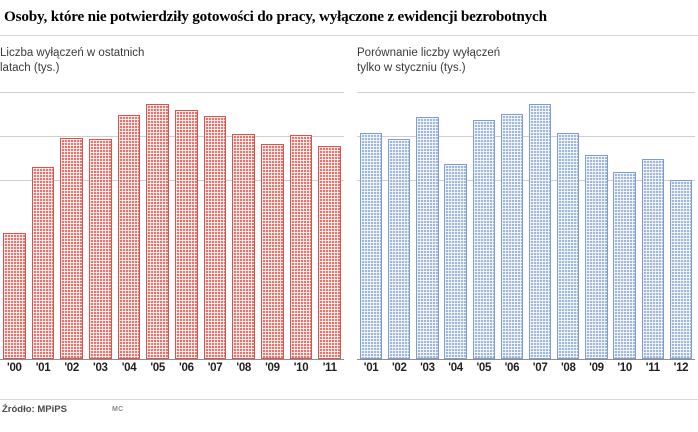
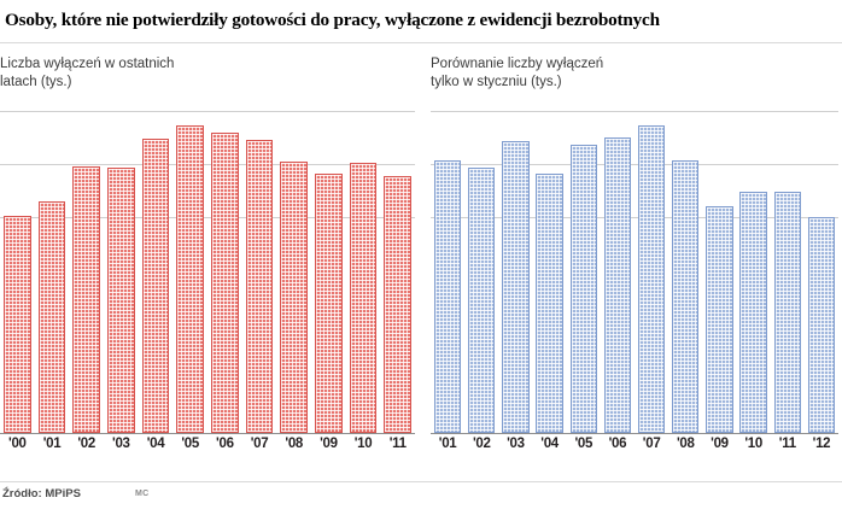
Liczba wyłączeń w ostatnich latach (tys.)/'00: 486 -> 701
Porównanie liczby wyłączeń tylko w styczniu (tys.)/'04: 48,4 -> 53,4
Porównanie liczby wyłączeń tylko w styczniu (tys.)/'09: 50,6 -> 46,7
Porównanie liczby wyłączeń tylko w styczniu (tys.)/'10: 46,4 -> 49,6
